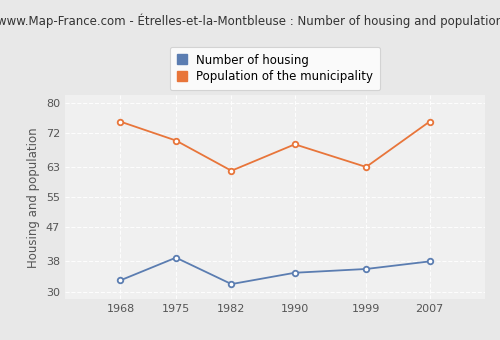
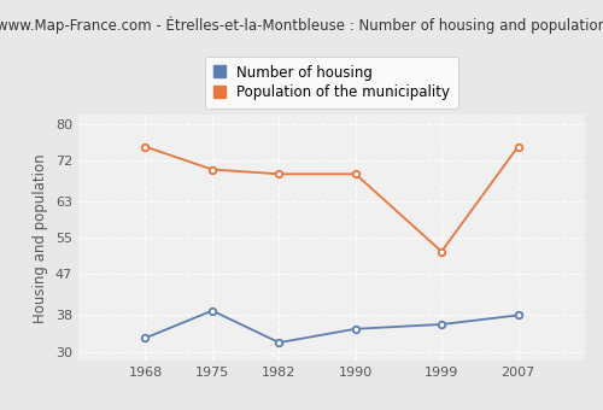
Population of the municipality/1982: 62 -> 69
Population of the municipality/1999: 63 -> 52
